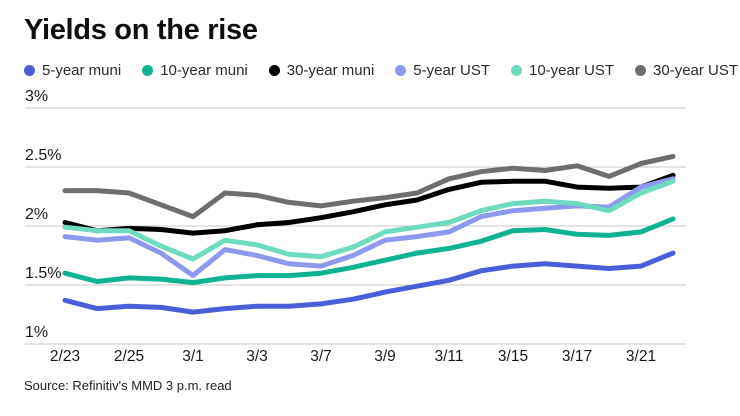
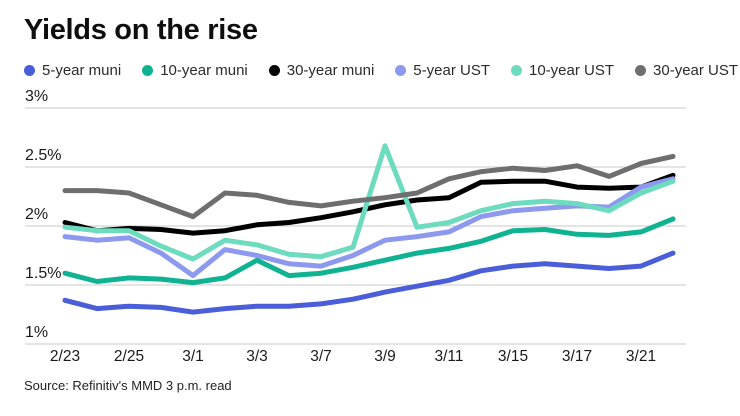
10-year muni/3/3: 1.58% -> 1.71%
10-year UST/3/9: 1.95% -> 2.68%
30-year muni/3/11: 2.31% -> 2.24%
